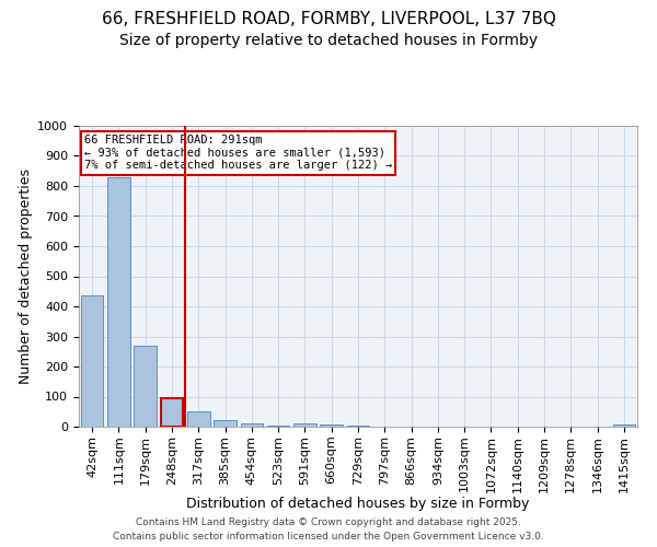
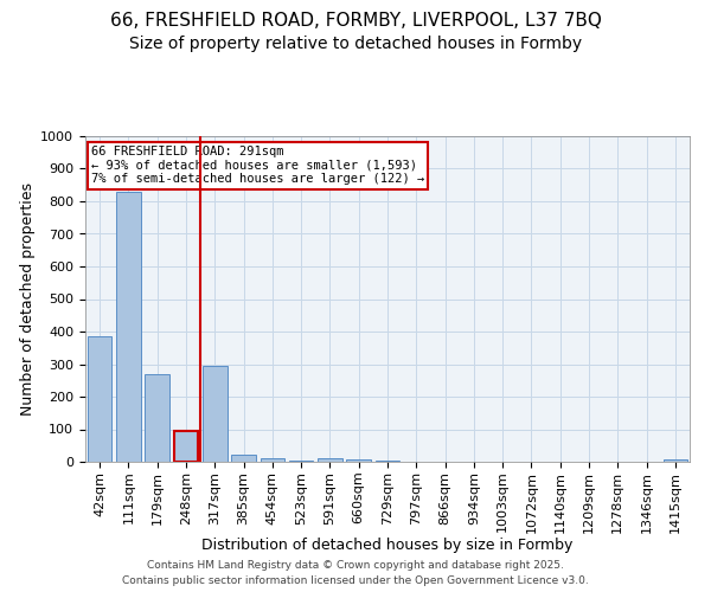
42sqm: 435 -> 385
317sqm: 50 -> 295
